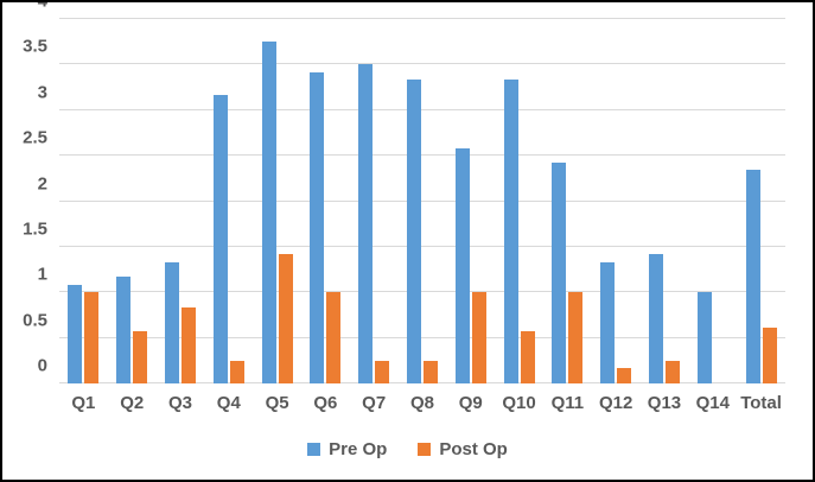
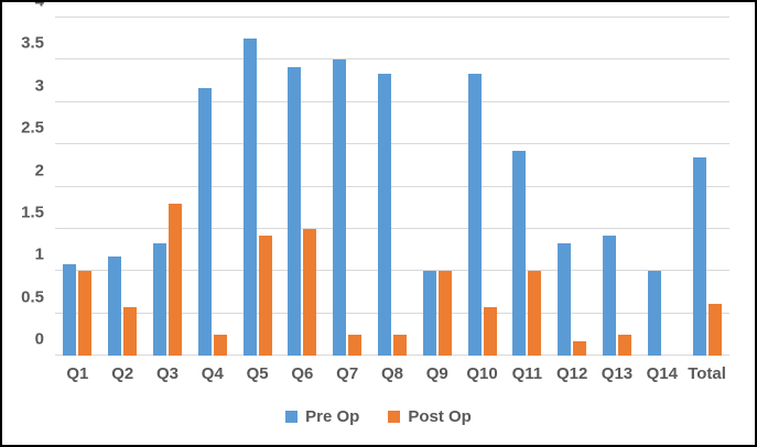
Post Op/Q3: 0.8 -> 1.8
Post Op/Q6: 1.0 -> 1.5
Pre Op/Q9: 2.6 -> 1.0
